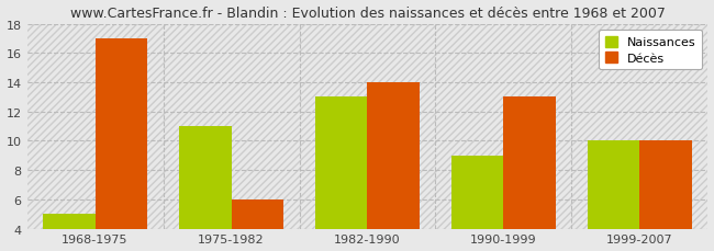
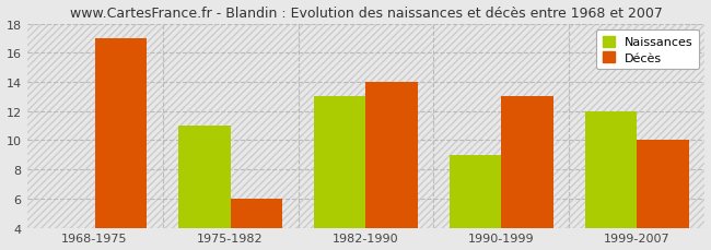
Naissances/1968-1975: 5 -> 4
Naissances/1999-2007: 10 -> 12
